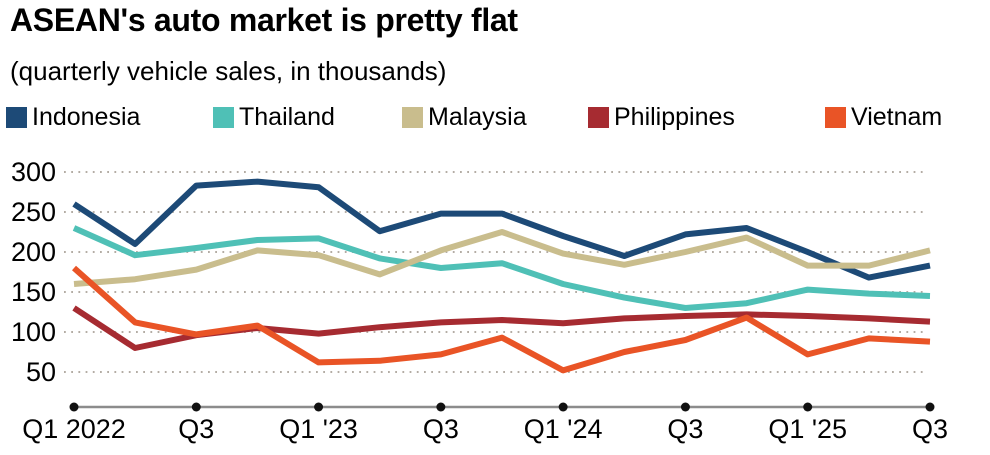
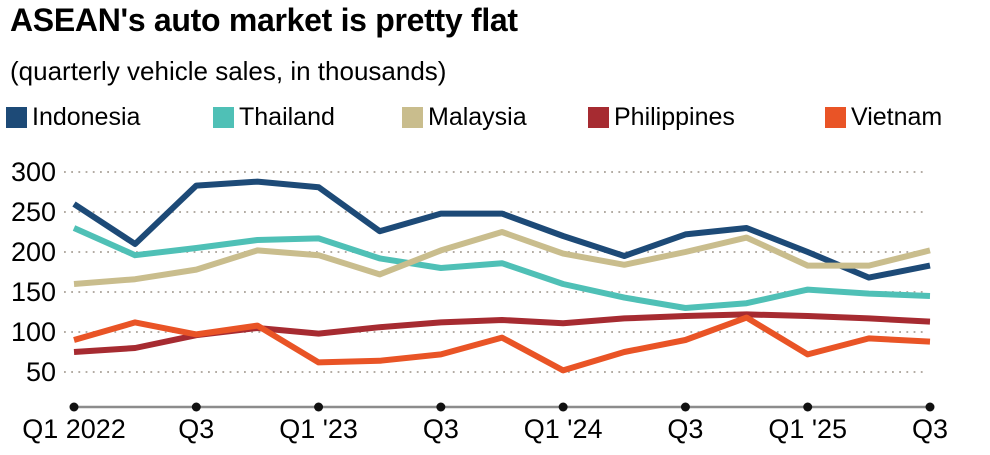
Philippines/Q1 2022: 130 -> 80
Vietnam/Q1 2022: 180 -> 90
